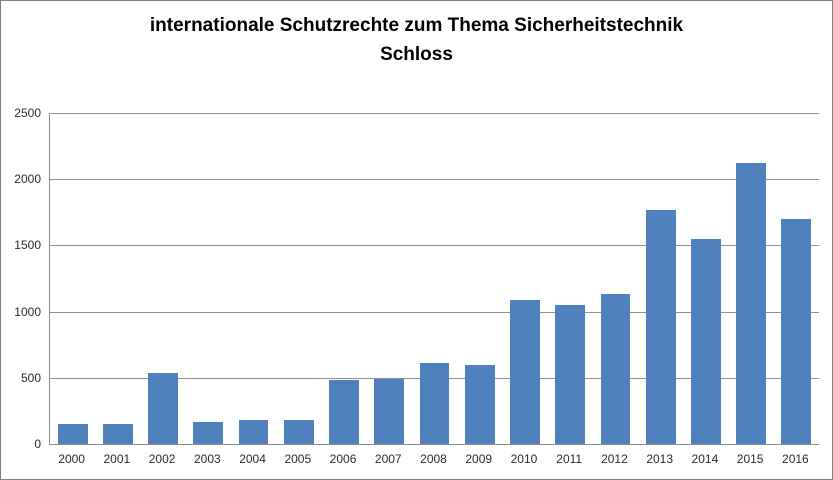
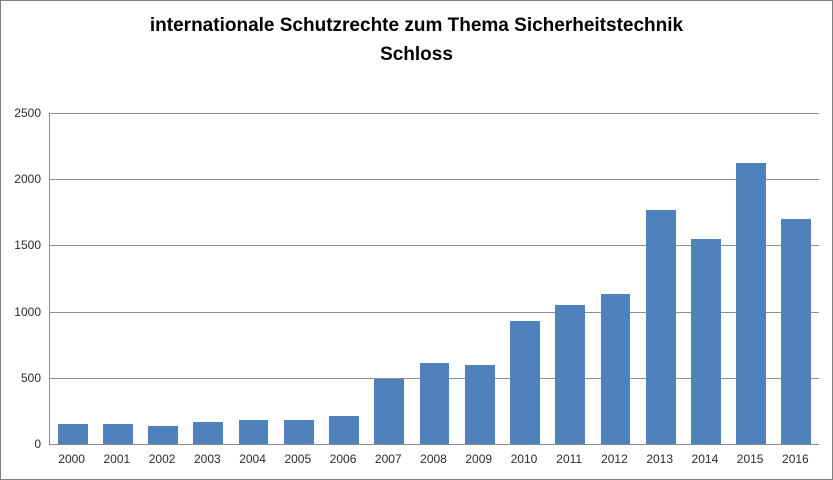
2002: 540 -> 140
2006: 480 -> 210
2010: 1090 -> 930
